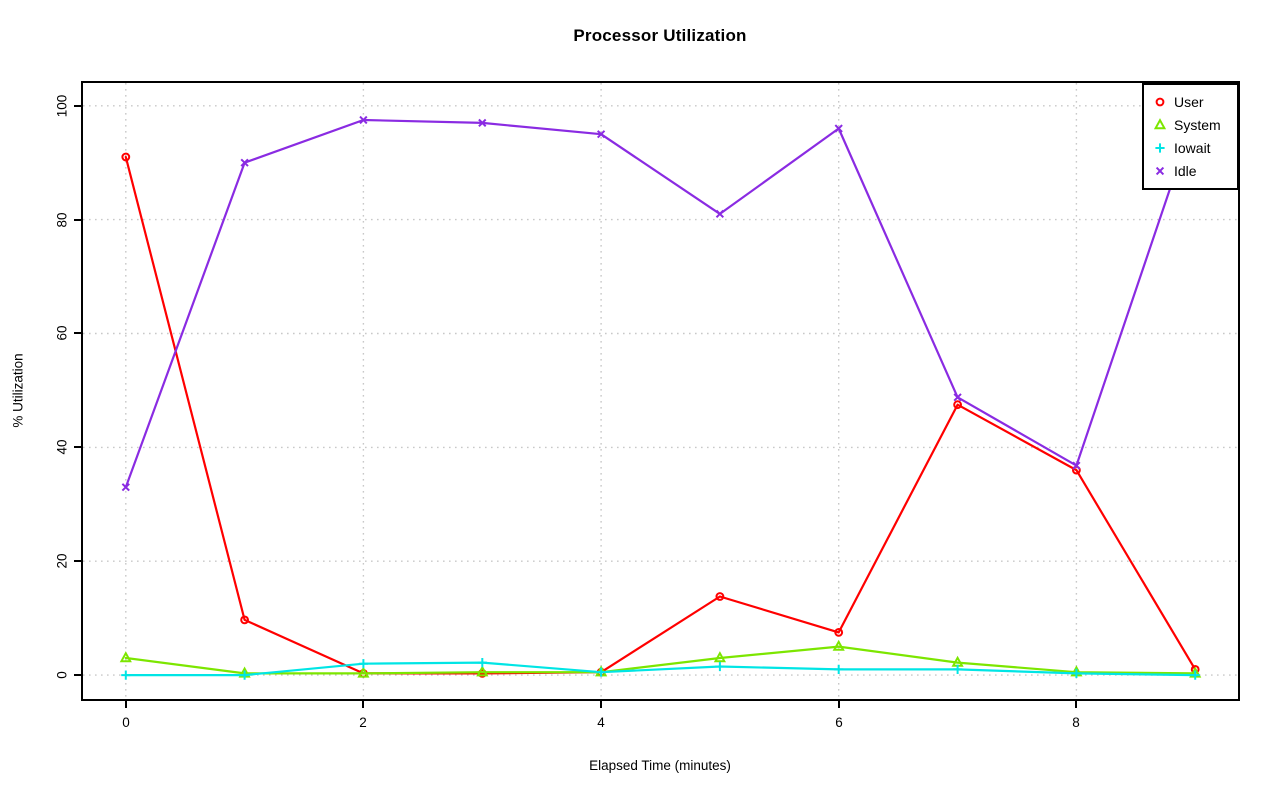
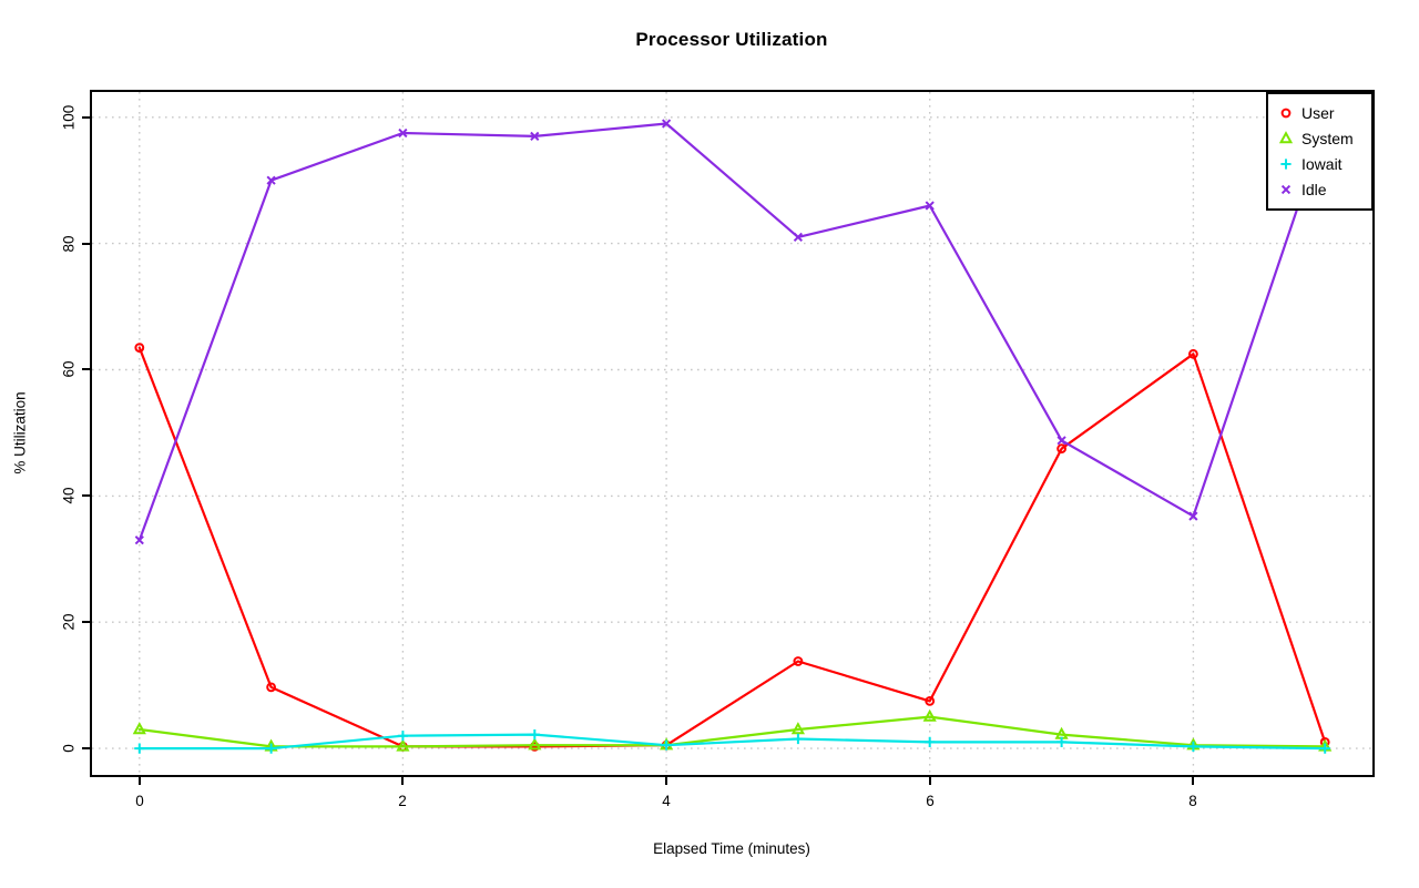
User/0: 91 -> 64
Idle/4: 95 -> 99
Idle/6: 96 -> 86
User/8: 36 -> 62
